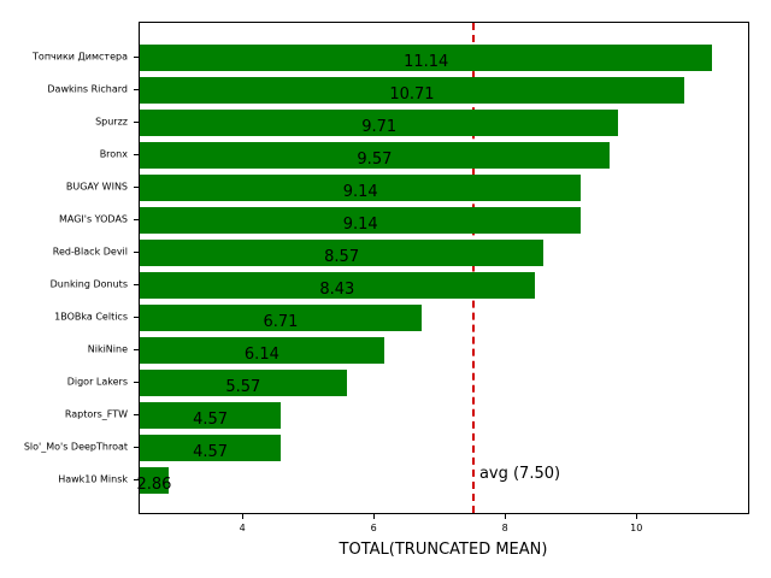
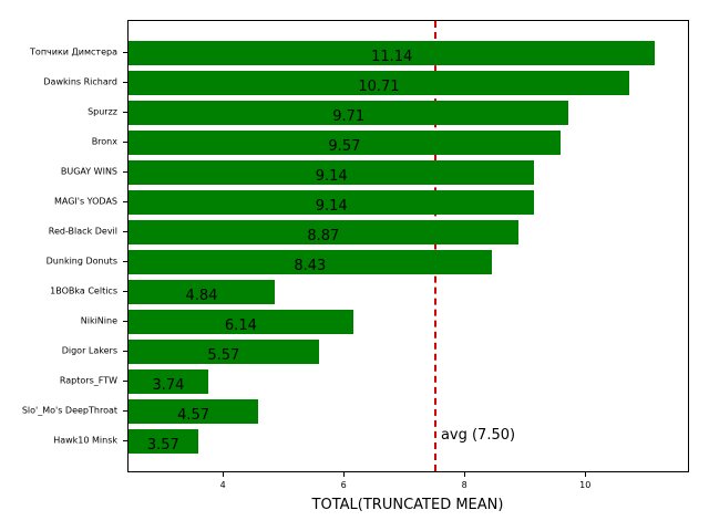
Red-Black Devil: 8.57 -> 8.87
1BOBka Celtics: 6.71 -> 4.84
Raptors_FTW: 4.57 -> 3.74
Hawk10 Minsk: 2.86 -> 3.57
